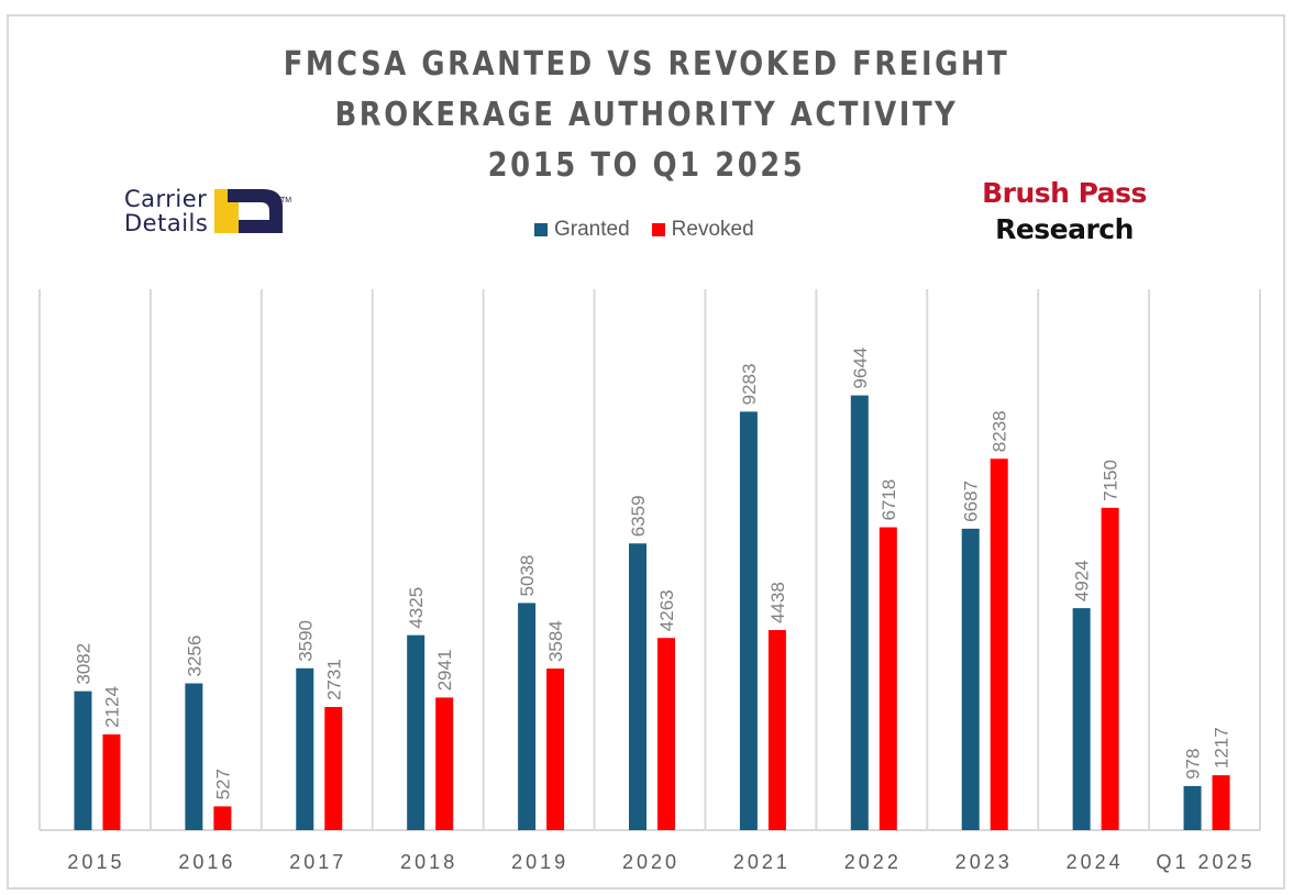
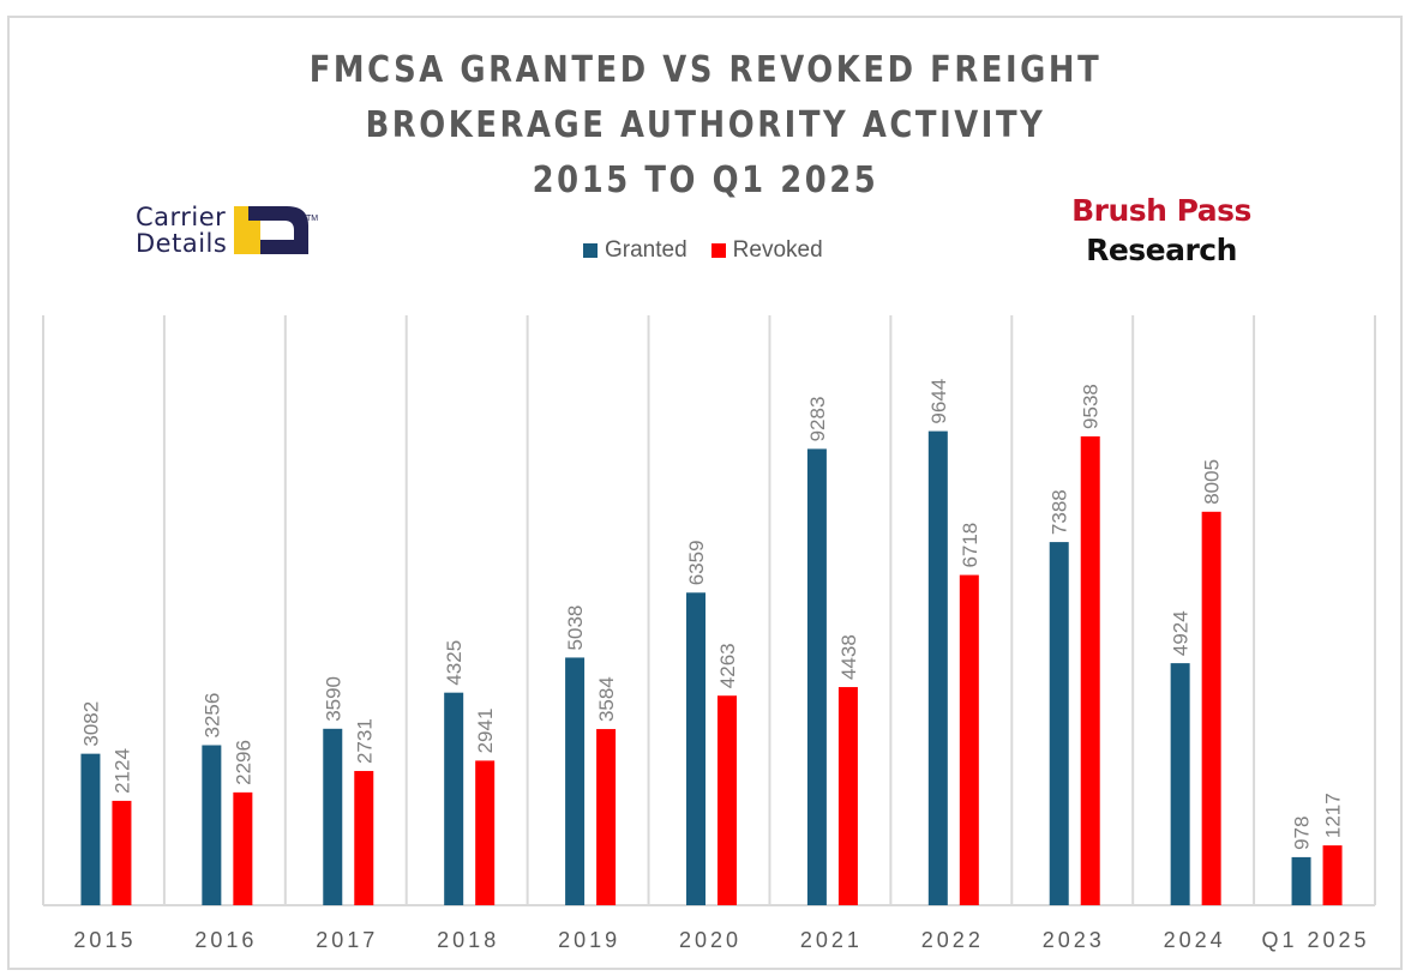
Revoked/2016: 527 -> 2296
Granted/2023: 6687 -> 7388
Revoked/2023: 8238 -> 9538
Revoked/2024: 7150 -> 8005
